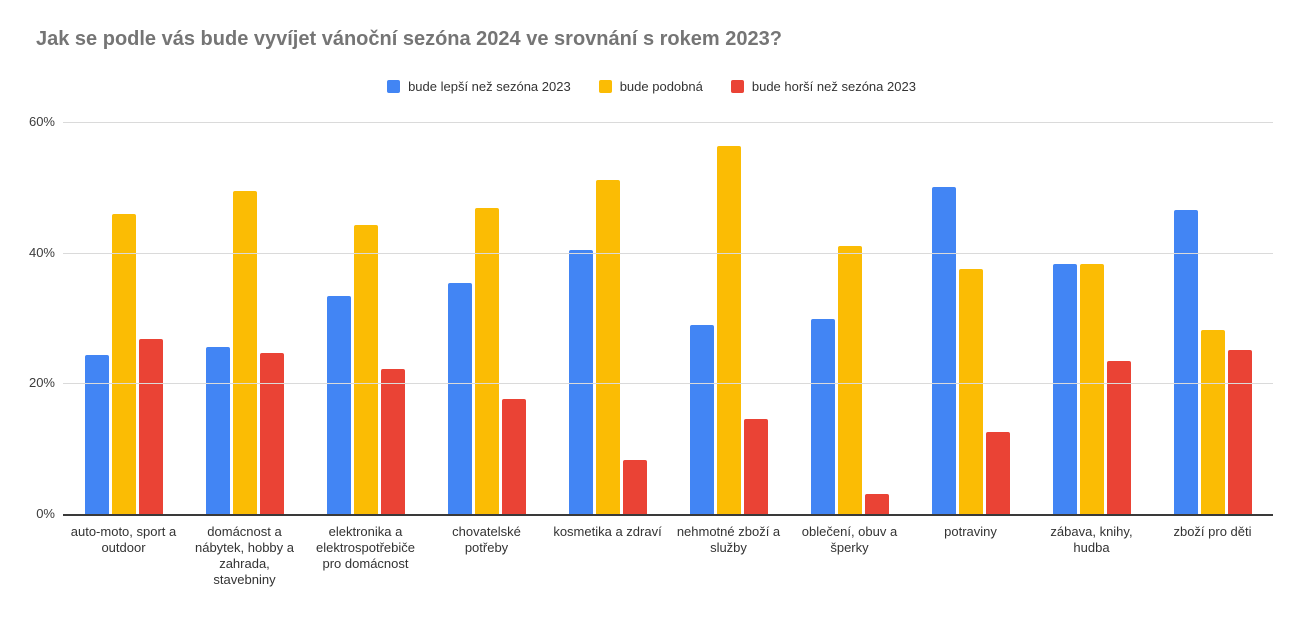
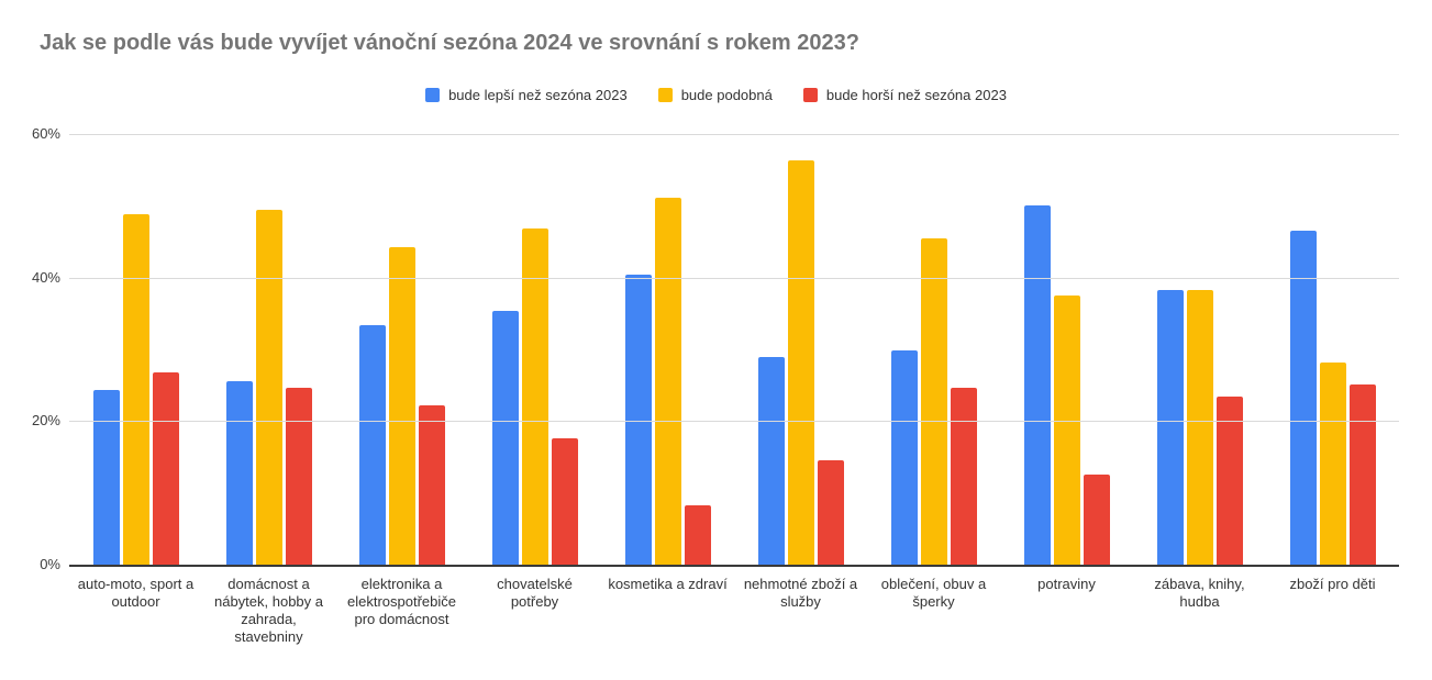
bude podobná/auto-moto, sport a outdoor: 46% -> 49%
bude podobná/oblečení, obuv a šperky: 41% -> 46%
bude horší než sezóna 2023/oblečení, obuv a šperky: 3% -> 25%
